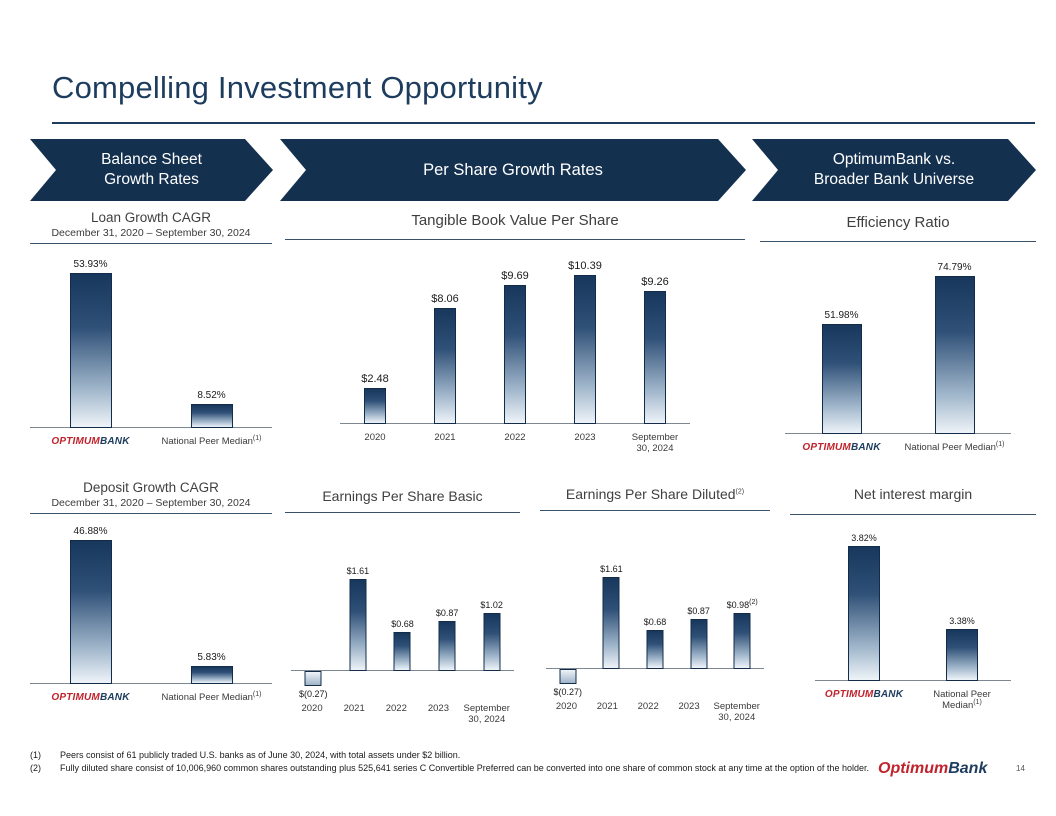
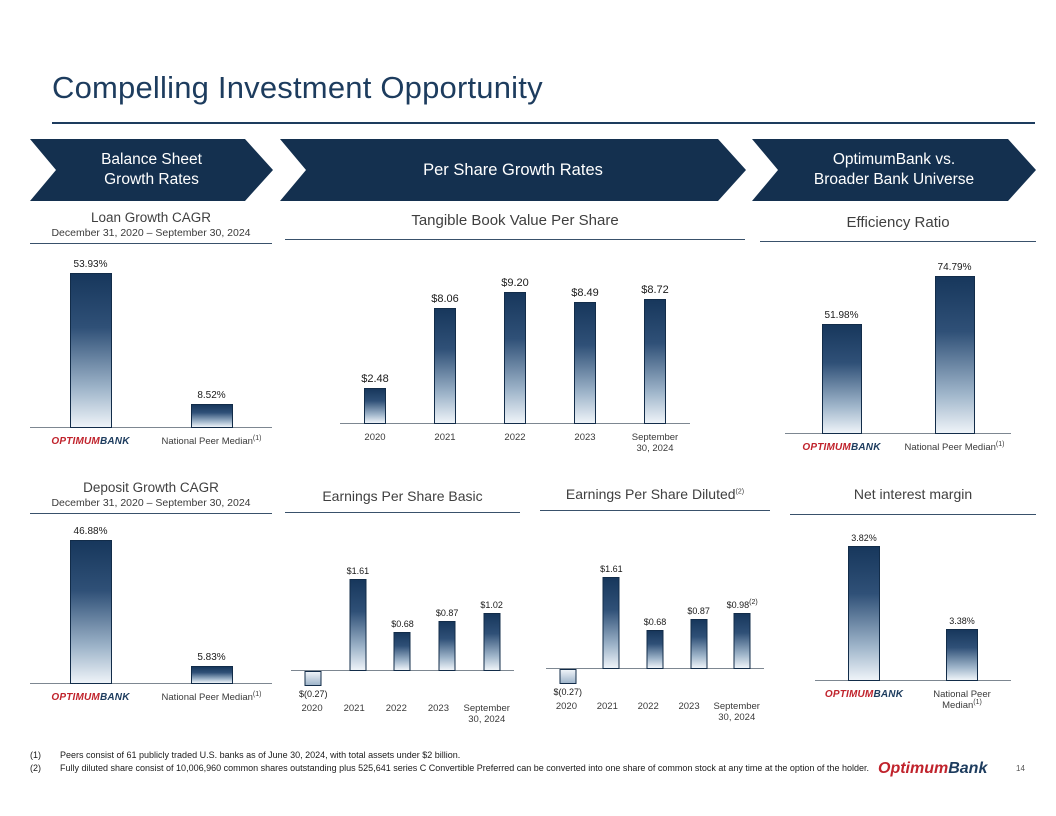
Tangible Book Value Per Share/2022: $9.69 -> $9.20
Tangible Book Value Per Share/2023: $10.39 -> $8.49
Tangible Book Value Per Share/September 30, 2024: $9.26 -> $8.72
